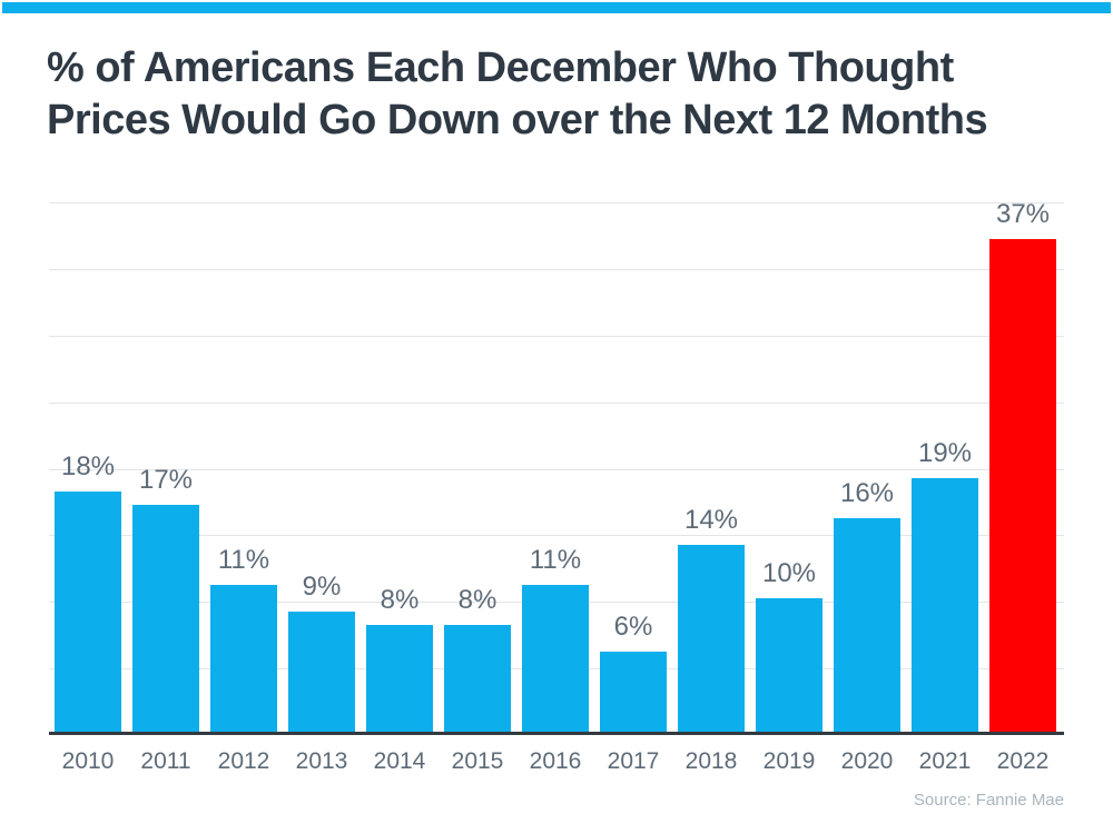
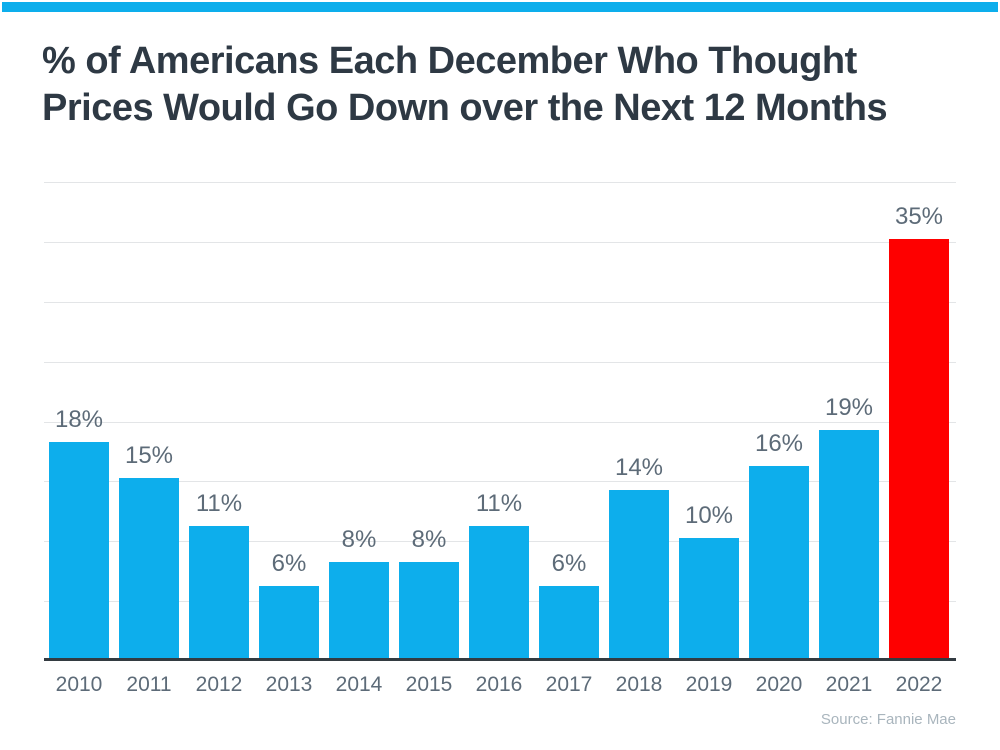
2011: 17% -> 15%
2013: 9% -> 6%
2022: 37% -> 35%
